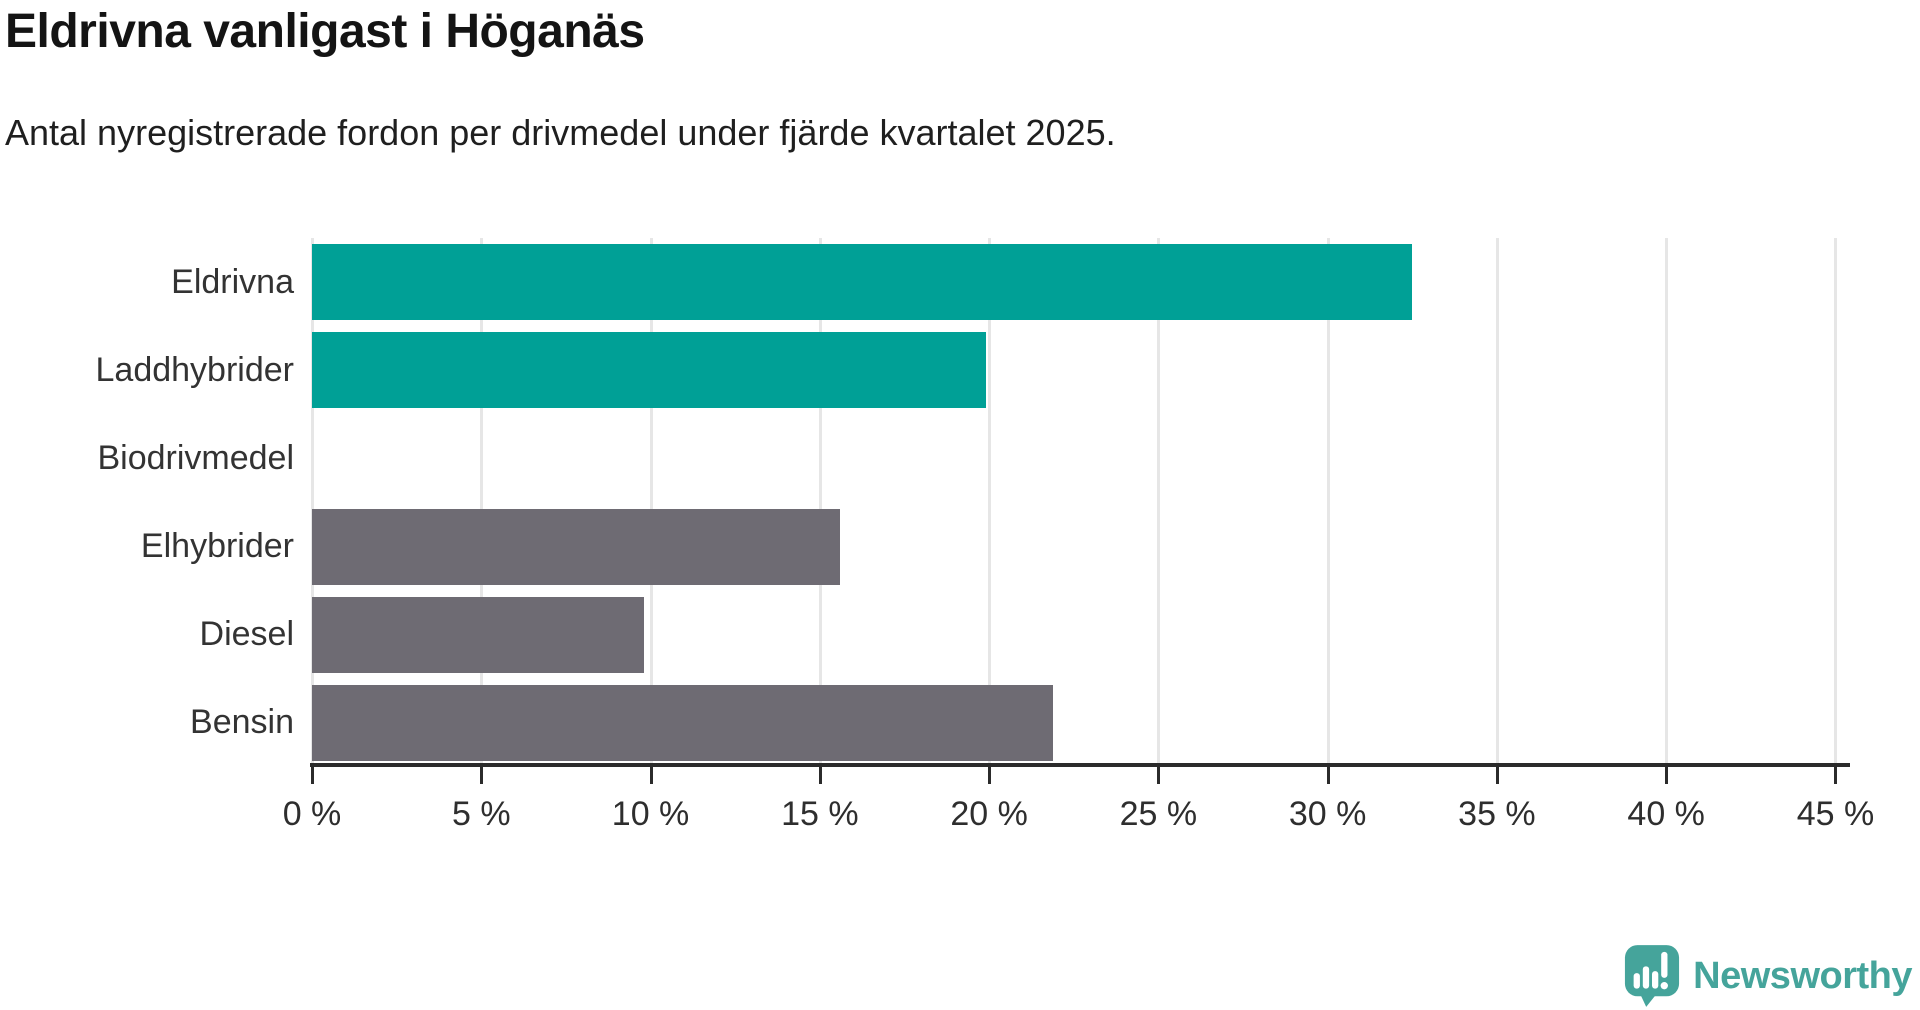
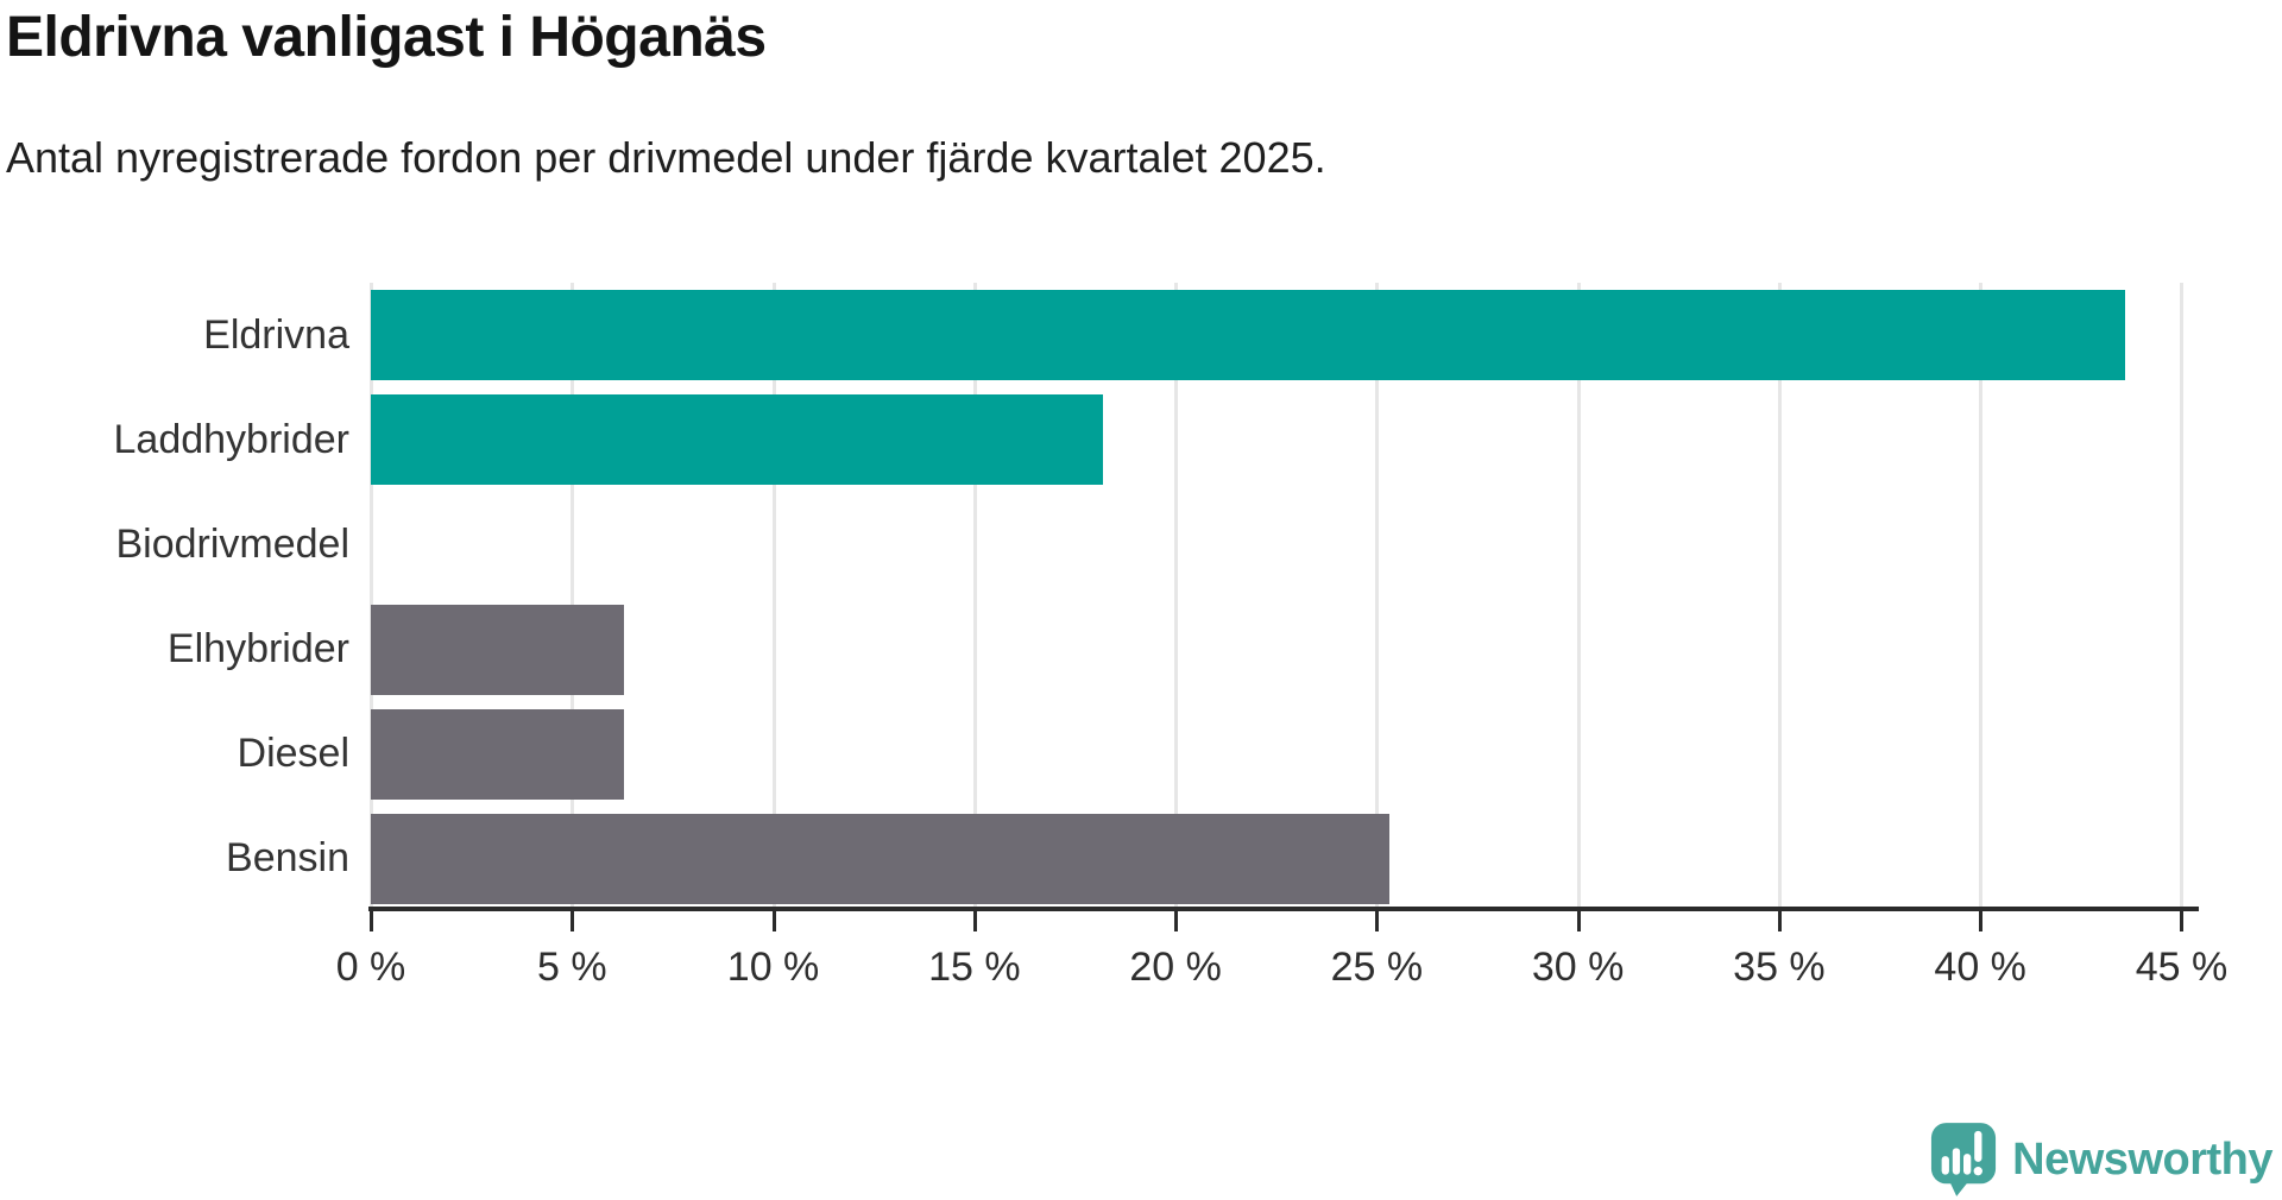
Eldrivna: 32.5% -> 43.6%
Laddhybrider: 19.9% -> 18.2%
Elhybrider: 15.6% -> 6.3%
Diesel: 9.8% -> 6.3%
Bensin: 21.9% -> 25.3%
